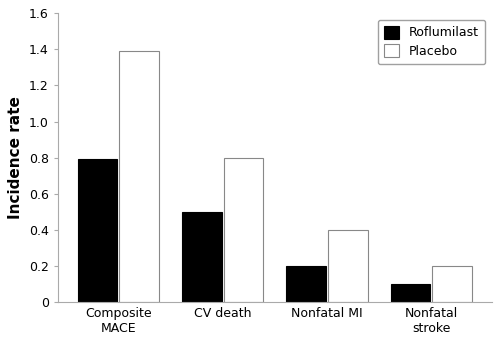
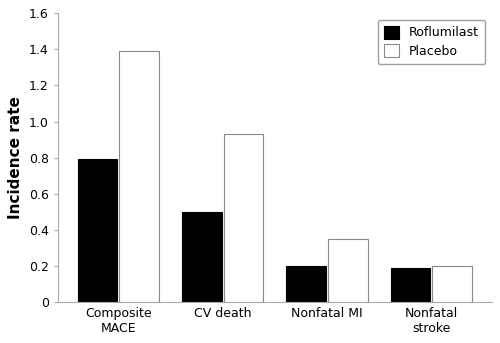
Placebo/CV death: 0.80 -> 0.93
Placebo/Nonfatal MI: 0.40 -> 0.35
Roflumilast/Nonfatal stroke: 0.10 -> 0.19
